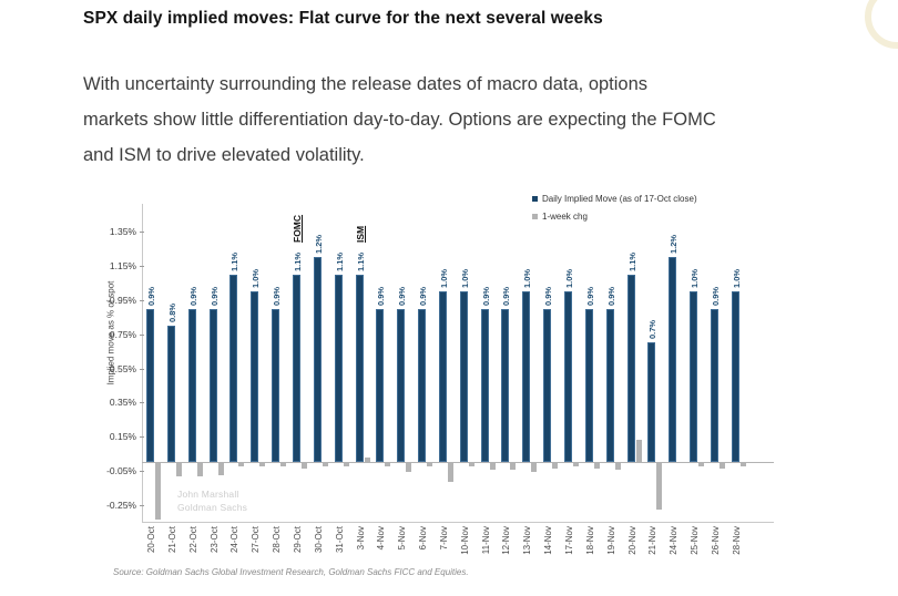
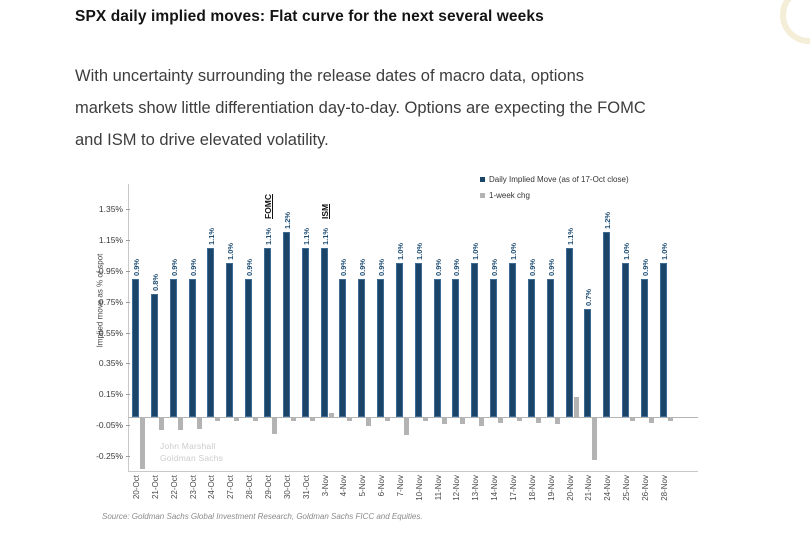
1-week chg/29-Oct: -0.03% -> -0.10%
